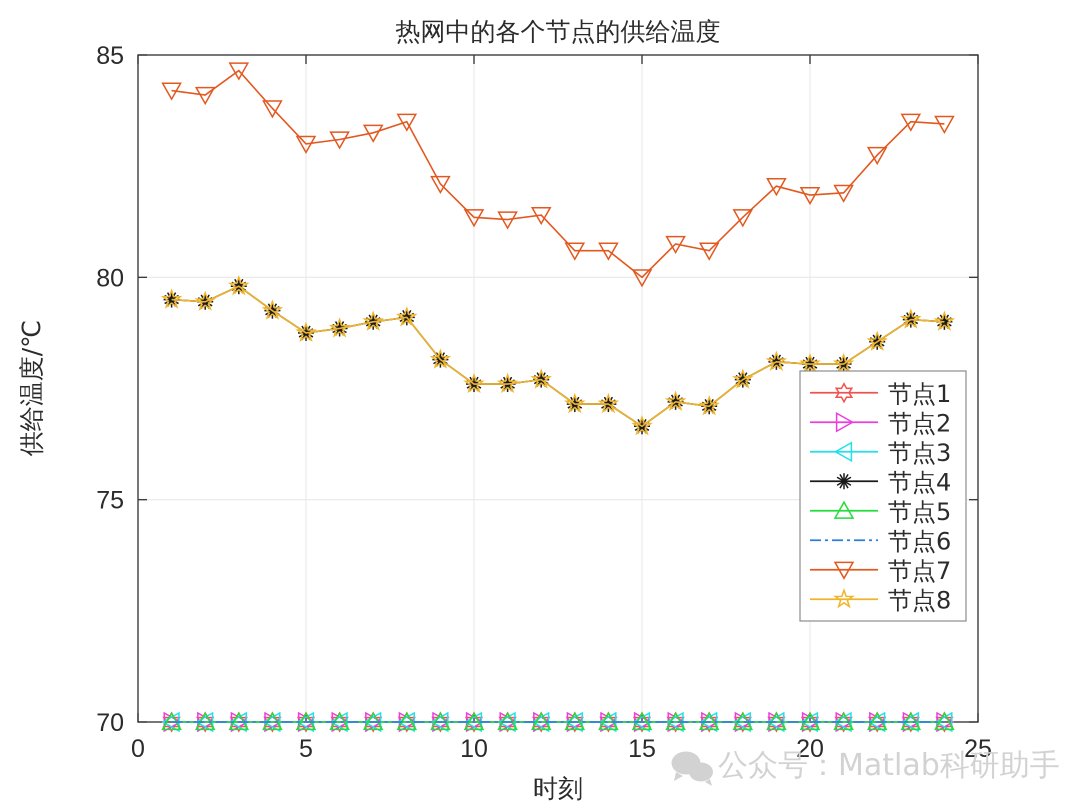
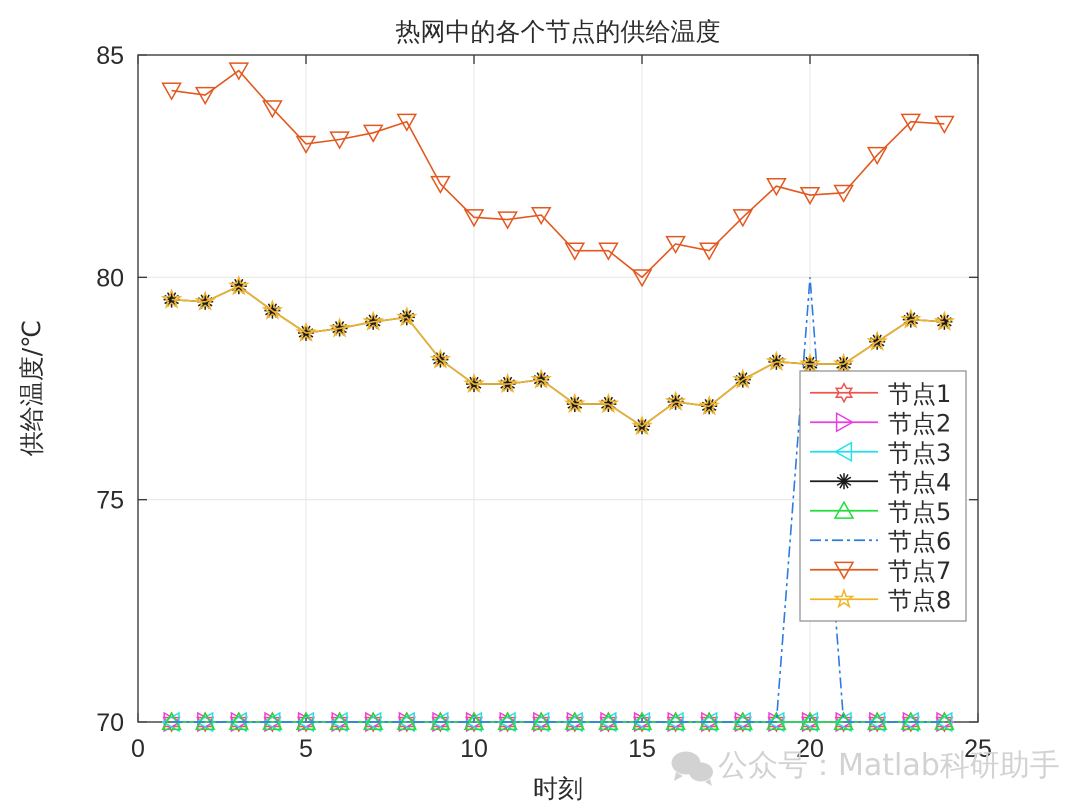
节点6/20: 70 -> 80
